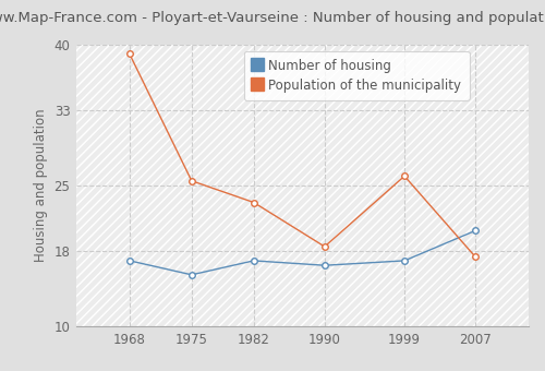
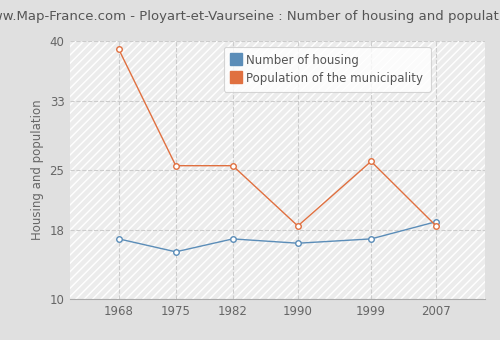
Population of the municipality/1982: 23.2 -> 25.5
Number of housing/2007: 20.2 -> 19.0
Population of the municipality/2007: 17.4 -> 18.5
